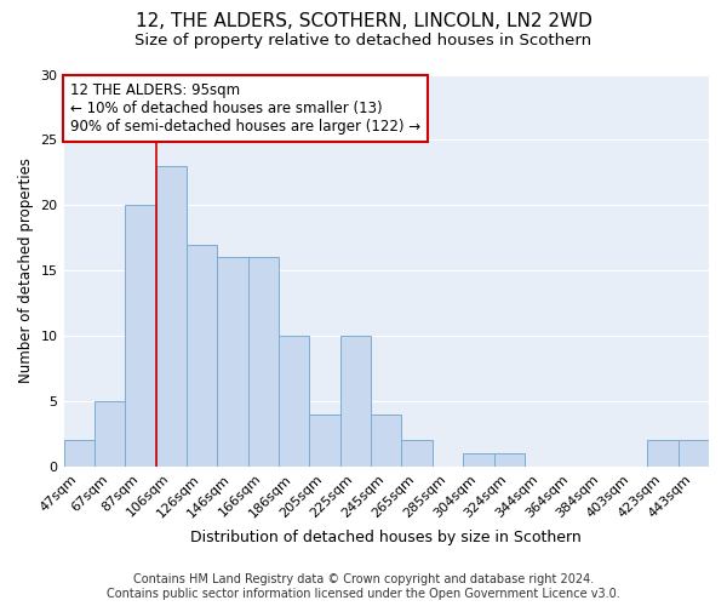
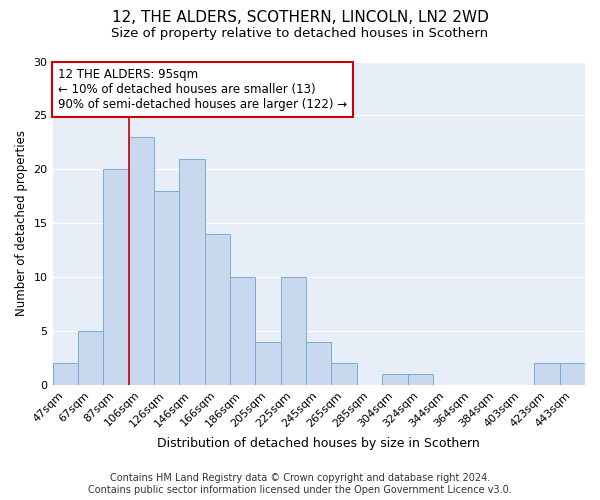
126sqm: 17 -> 18
146sqm: 16 -> 21
166sqm: 16 -> 14
